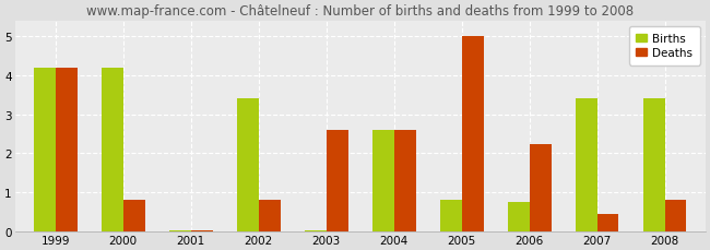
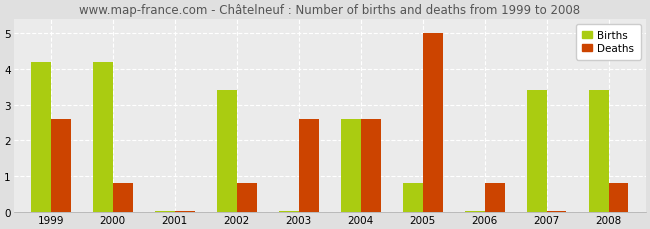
Deaths/1999: 4.20 -> 2.60
Births/2006: 0.75 -> 0.04
Deaths/2006: 2.25 -> 0.80
Deaths/2007: 0.45 -> 0.04
